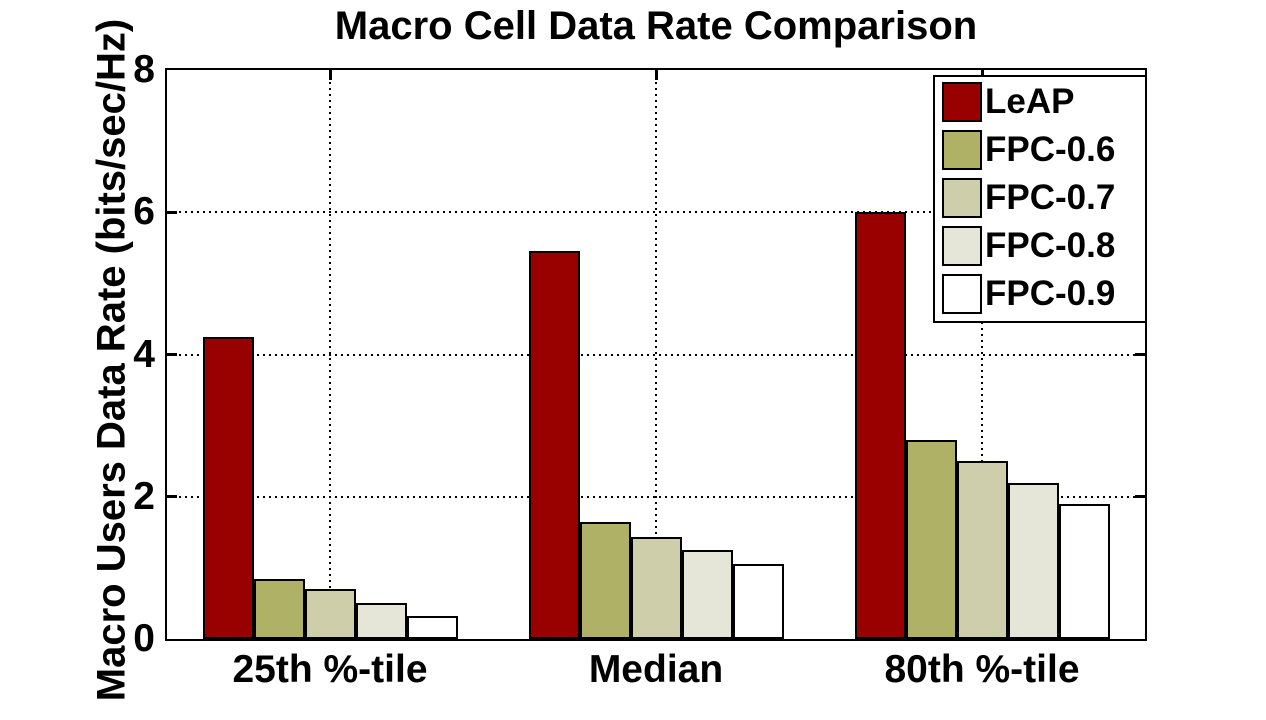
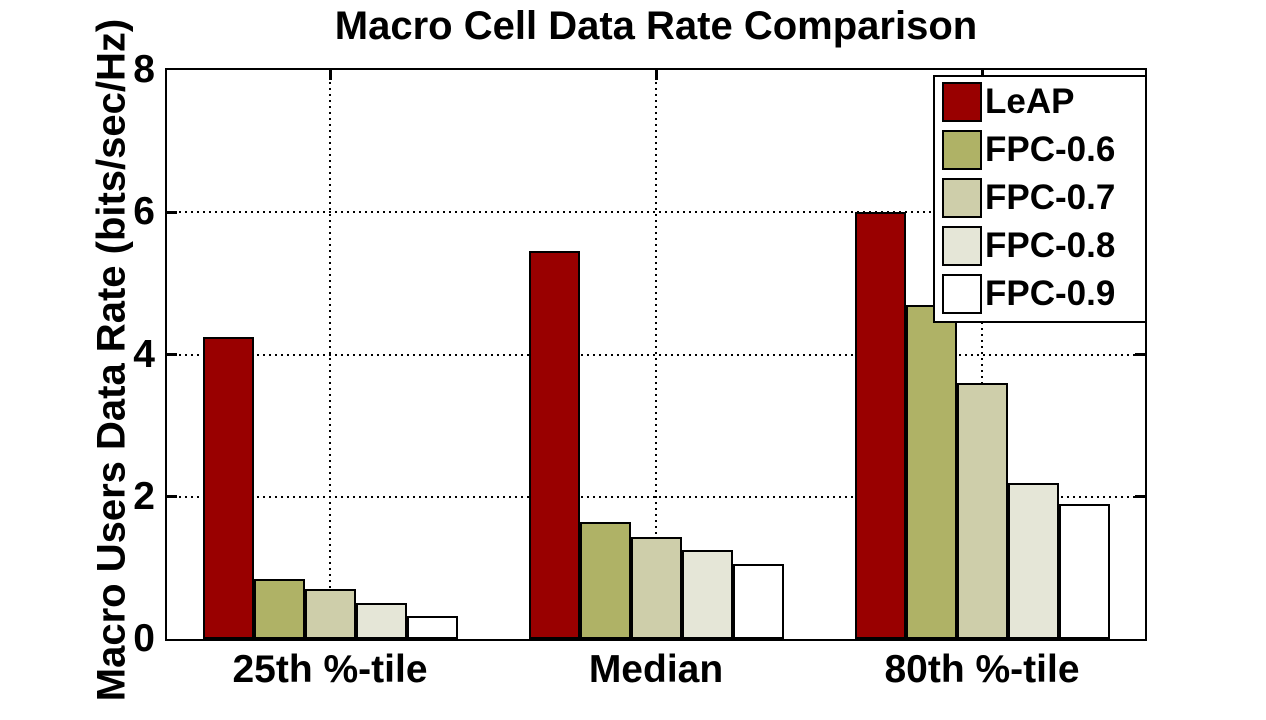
FPC-0.6/80th %-tile: 2.8 -> 4.7
FPC-0.7/80th %-tile: 2.5 -> 3.6
